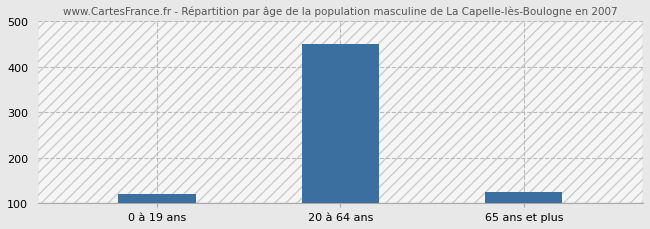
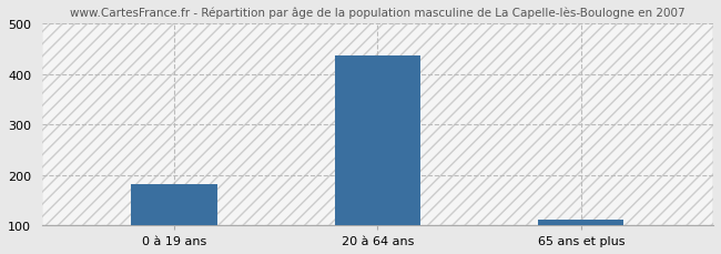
0 à 19 ans: 120 -> 182
20 à 64 ans: 450 -> 438
65 ans et plus: 125 -> 112
